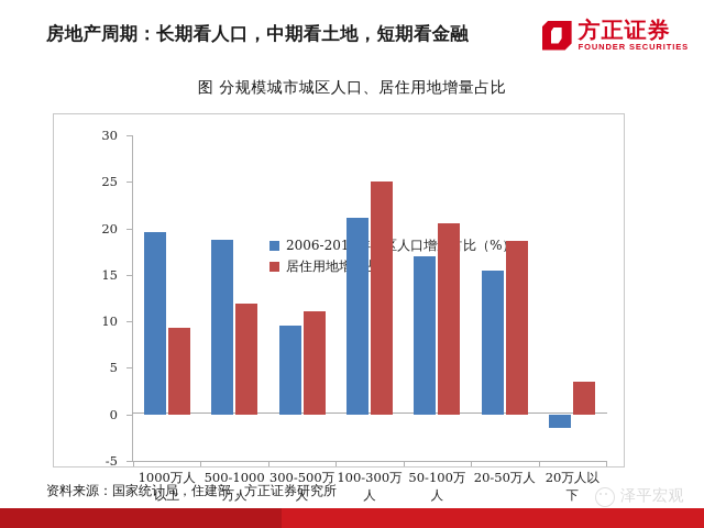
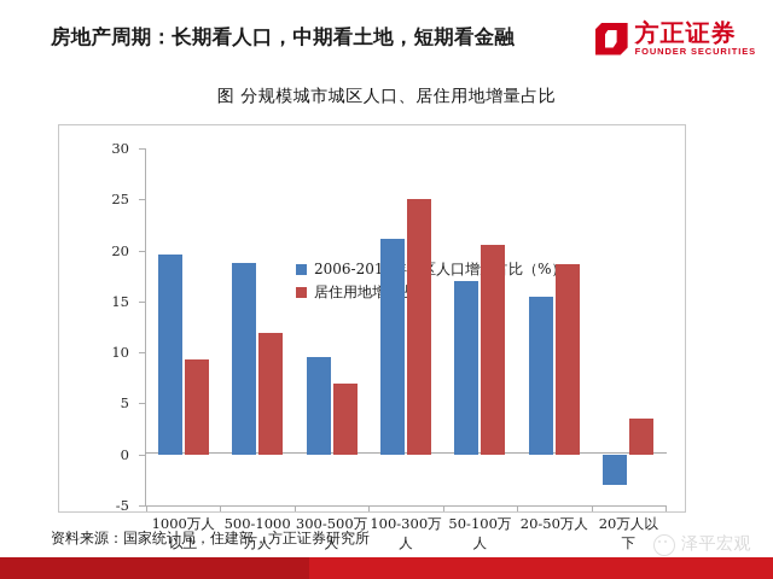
居住用地增量占比/300-500万人: 11 -> 7
2006-2014年城区人口增量占比（%）/20万人以下: -2 -> -3
